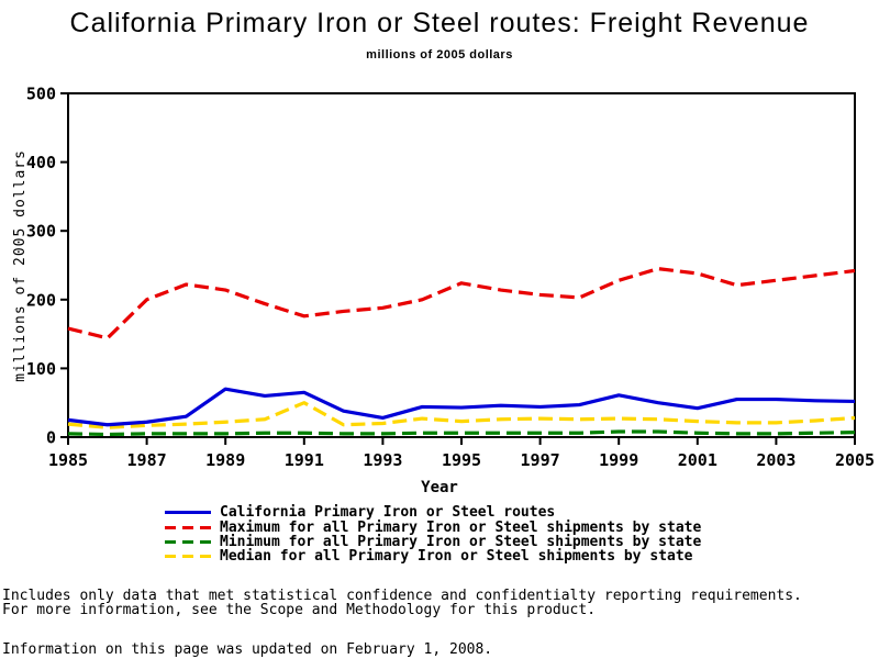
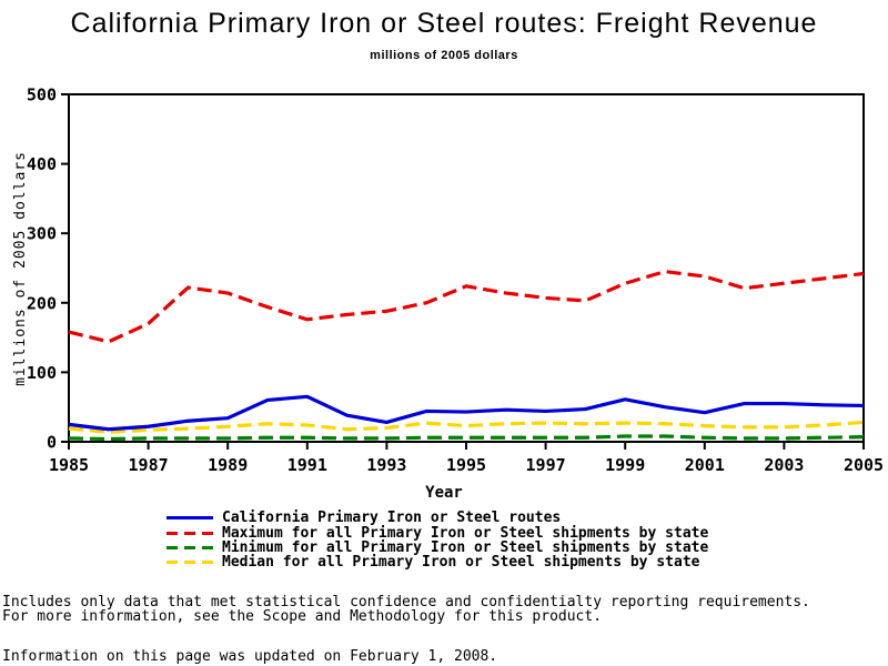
Maximum for all Primary Iron or Steel shipments by state/1987: 200 -> 170
California Primary Iron or Steel routes/1989: 70 -> 30
Median for all Primary Iron or Steel shipments by state/1991: 50 -> 20
